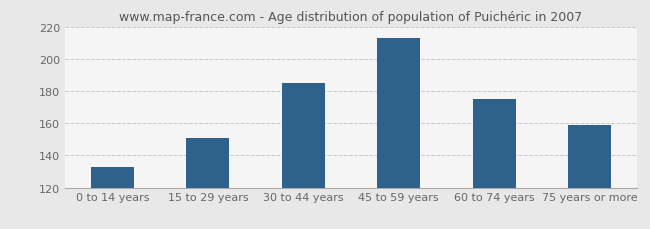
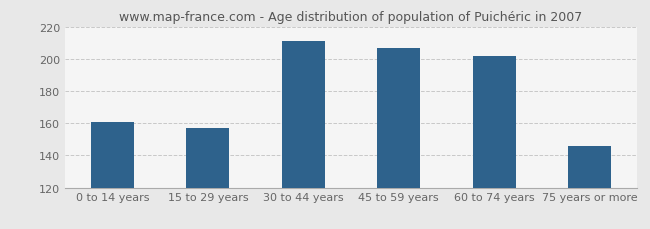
0 to 14 years: 133 -> 161
15 to 29 years: 151 -> 157
30 to 44 years: 185 -> 211
45 to 59 years: 213 -> 207
60 to 74 years: 175 -> 202
75 years or more: 159 -> 146
